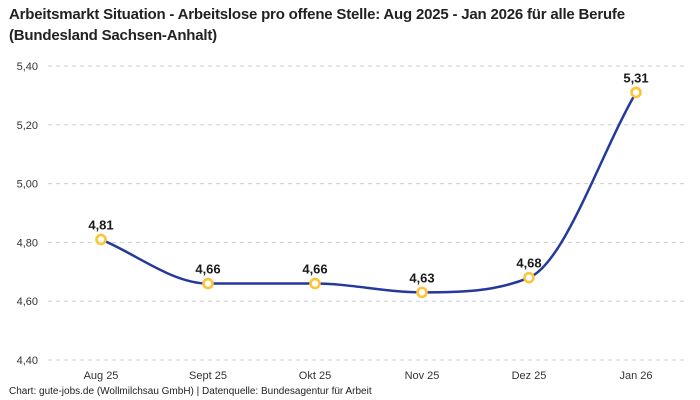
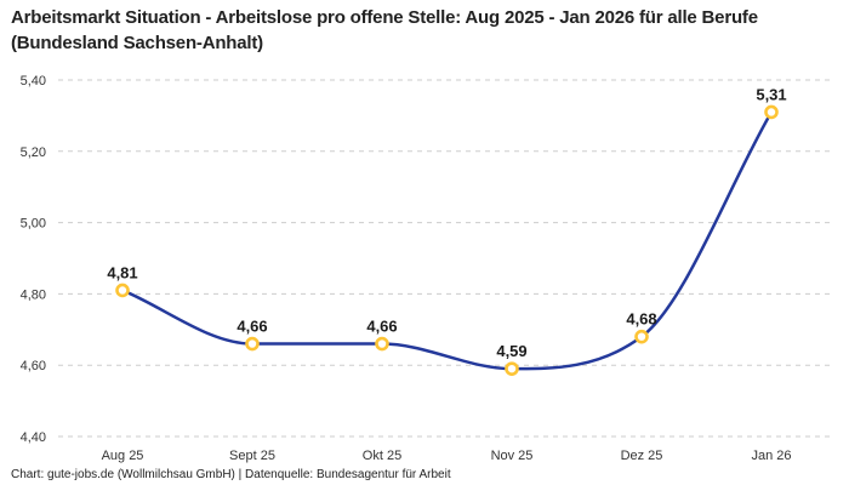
Nov 25: 4,63 -> 4,59
